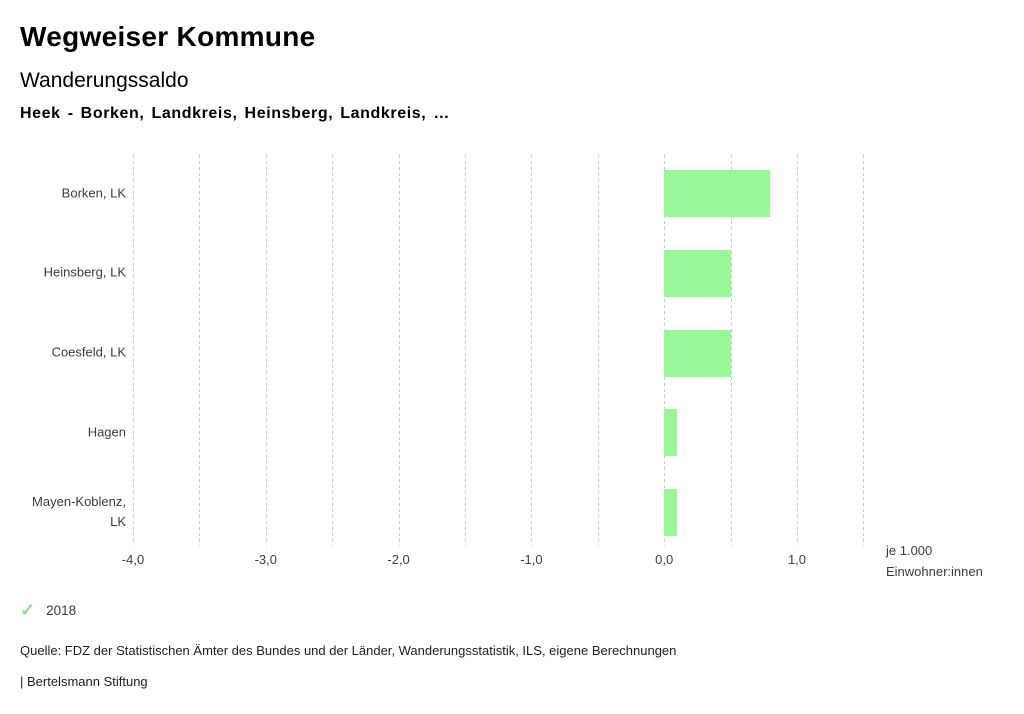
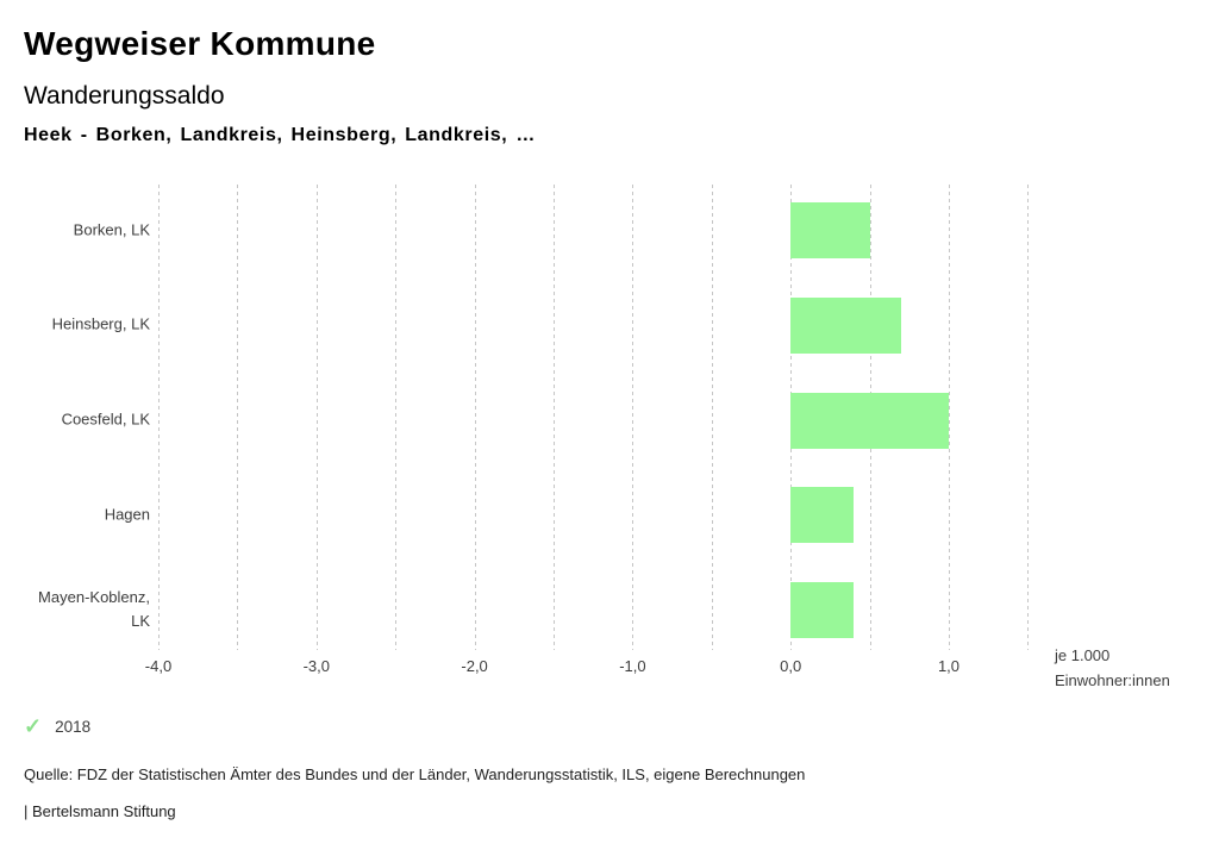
Borken, LK: 0,8 -> 0,5
Heinsberg, LK: 0,5 -> 0,7
Coesfeld, LK: 0,5 -> 1,0
Hagen: 0,1 -> 0,4
Mayen-Koblenz, LK: 0,1 -> 0,4
